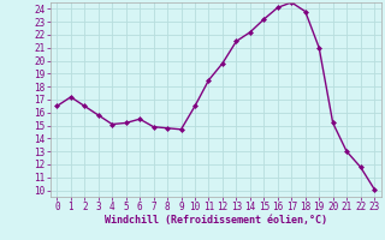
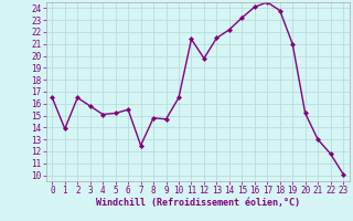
1: 17.2 -> 13.9
7: 14.9 -> 12.5
11: 18.5 -> 21.4
